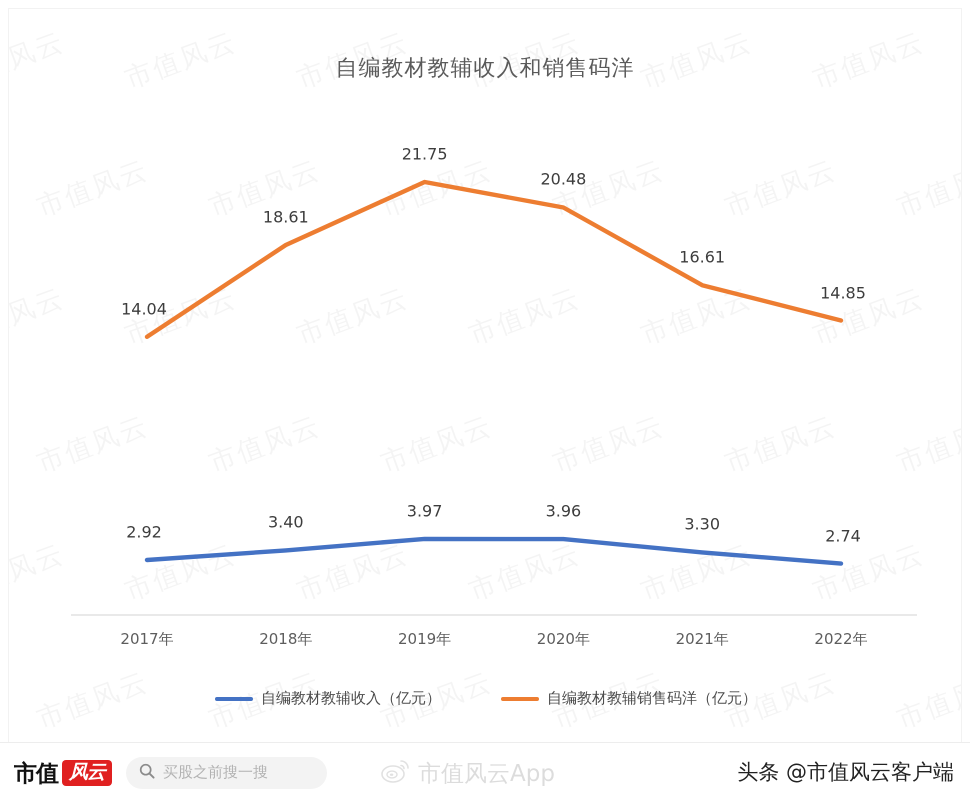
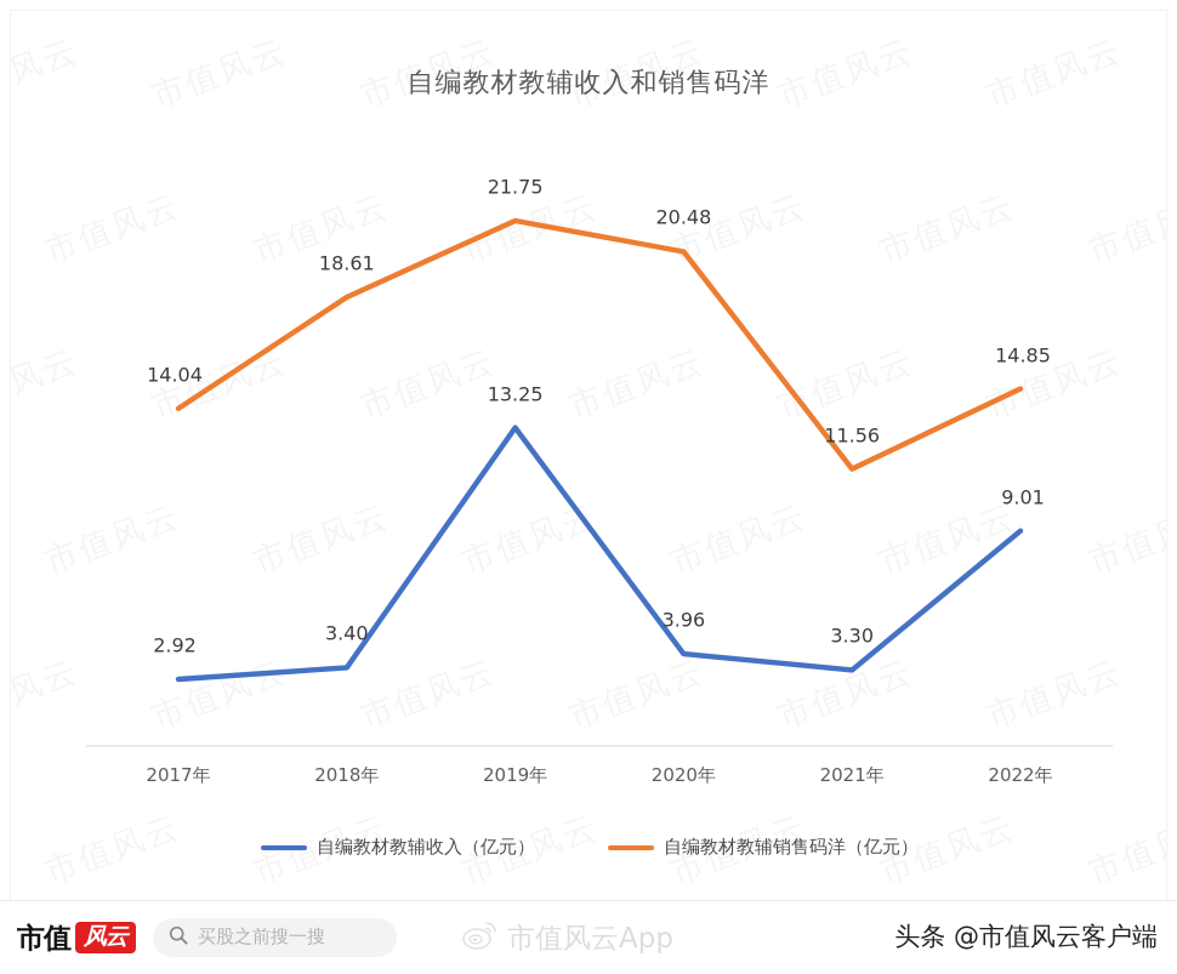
自编教材教辅收入（亿元）/2019年: 3.97 -> 13.25
自编教材教辅销售码洋（亿元）/2021年: 16.61 -> 11.56
自编教材教辅收入（亿元）/2022年: 2.74 -> 9.01
